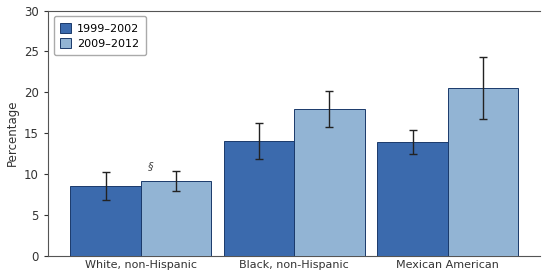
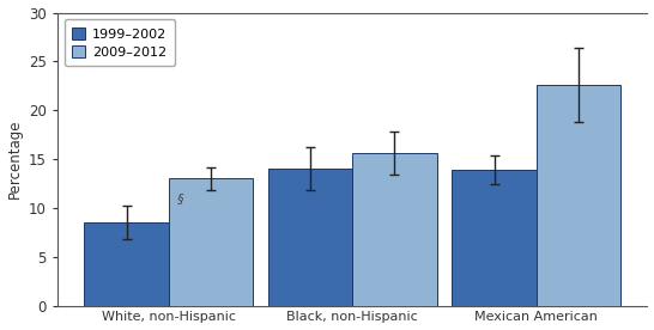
2009–2012/White, non-Hispanic: 9.1 -> 13.0
2009–2012/Black, non-Hispanic: 17.9 -> 15.6
2009–2012/Mexican American: 20.5 -> 22.6
